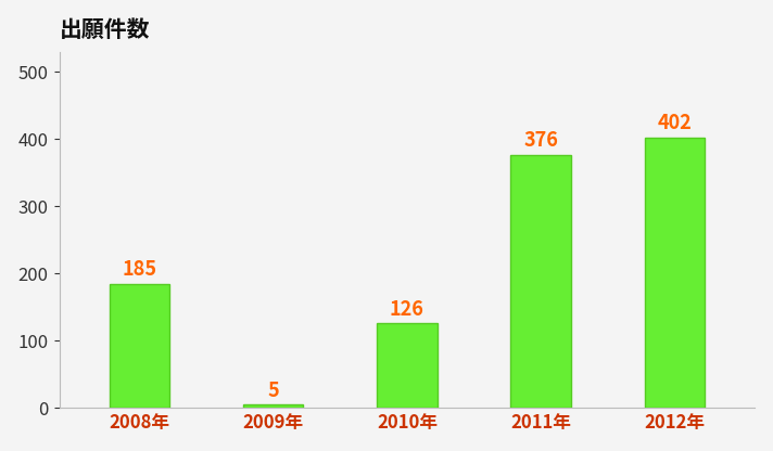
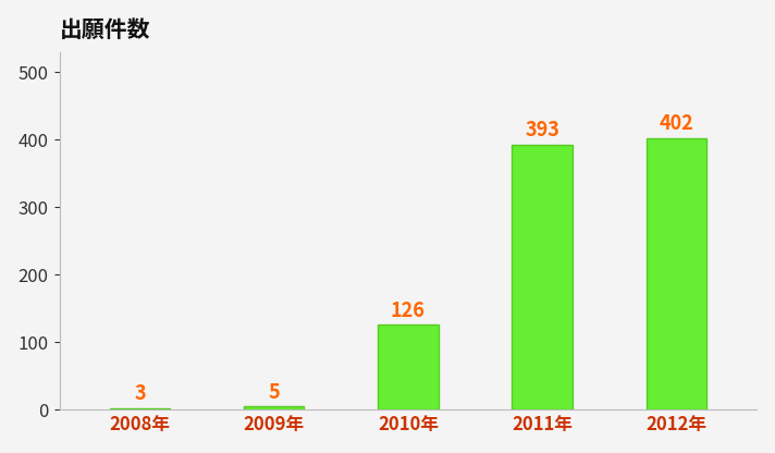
2008年: 185 -> 3
2011年: 376 -> 393
